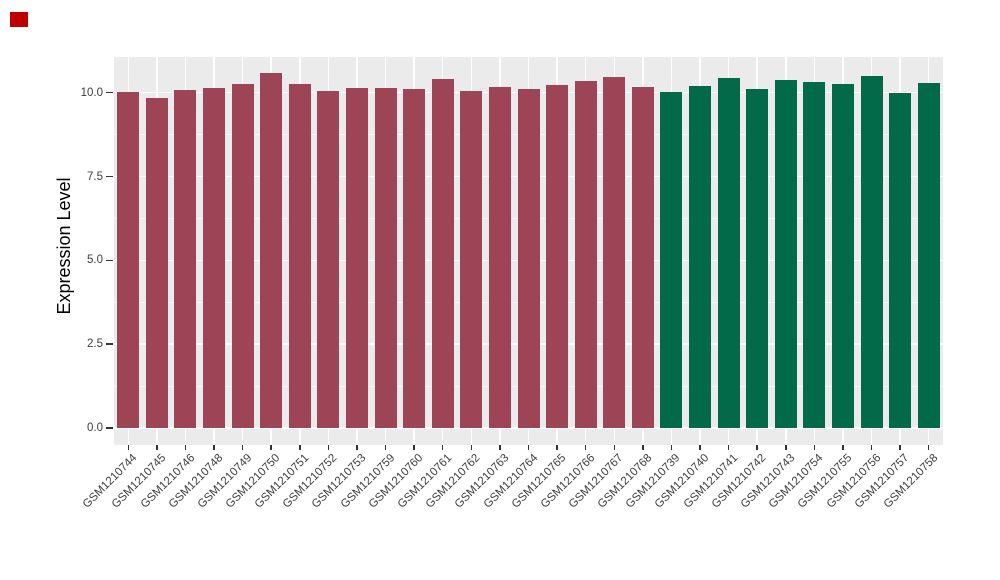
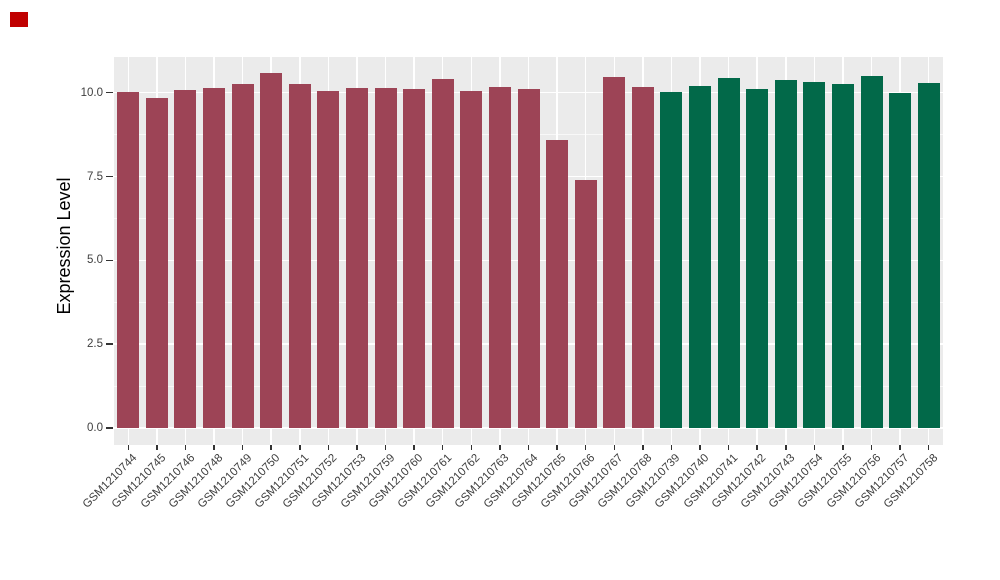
GSM1210765: 10.2 -> 8.6
GSM1210766: 10.3 -> 7.4
